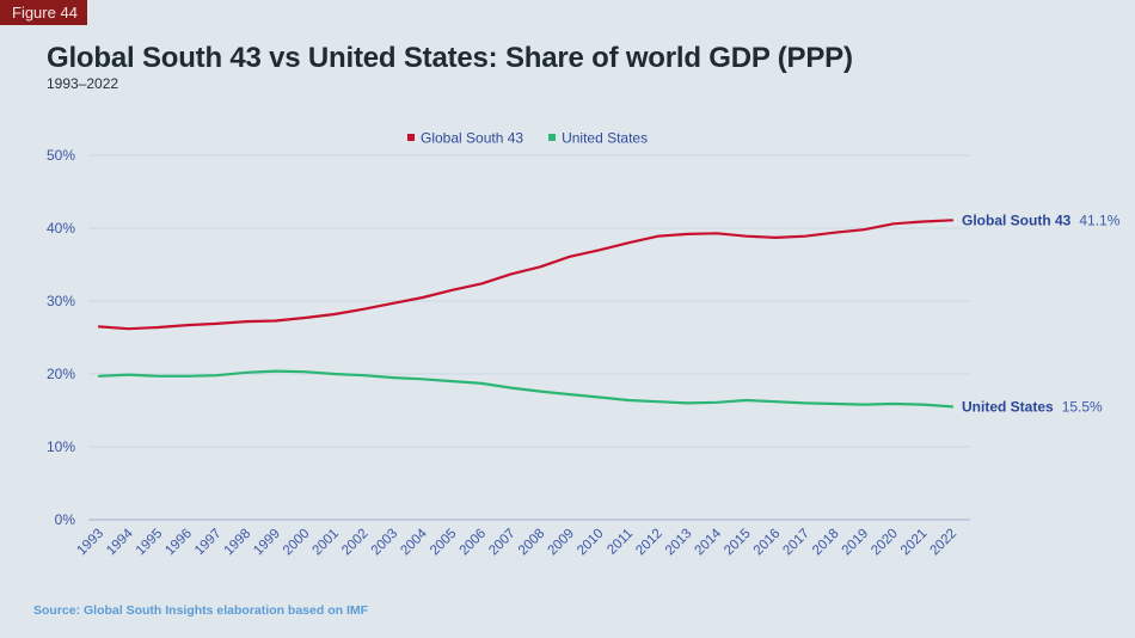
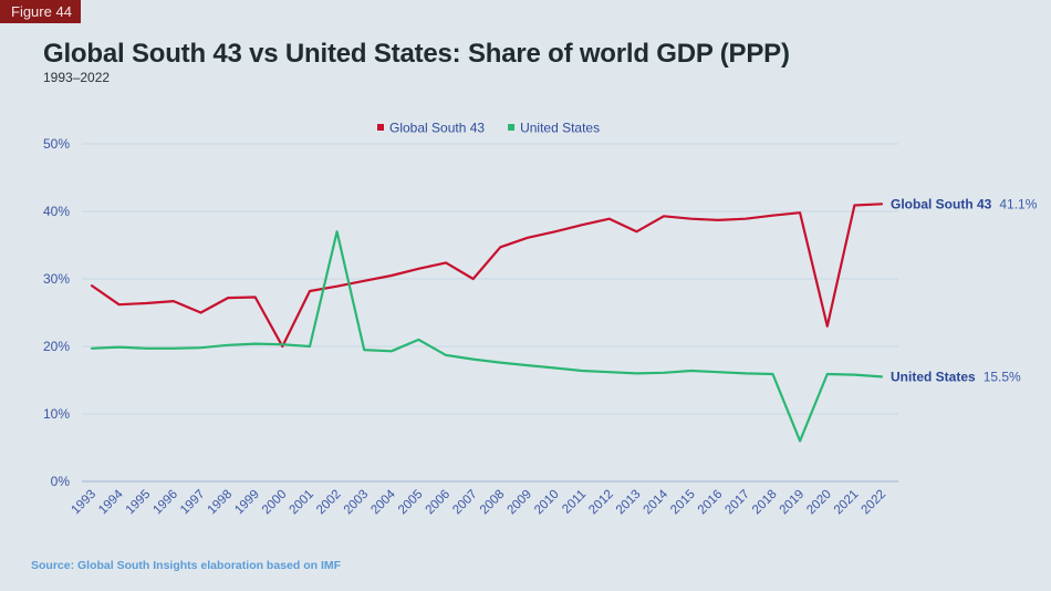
Global South 43/1993: 26% -> 29%
Global South 43/1997: 27% -> 25%
Global South 43/2000: 28% -> 20%
United States/2002: 20% -> 37%
United States/2005: 19% -> 21%
Global South 43/2007: 34% -> 30%
Global South 43/2013: 39% -> 37%
United States/2019: 16% -> 6%
Global South 43/2020: 41% -> 23%
